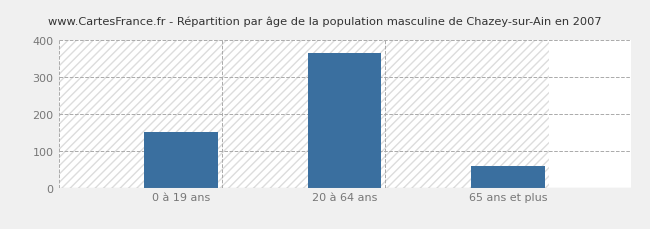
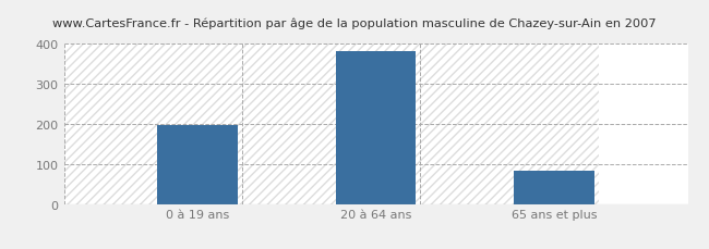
0 à 19 ans: 150 -> 196
20 à 64 ans: 365 -> 383
65 ans et plus: 60 -> 82
